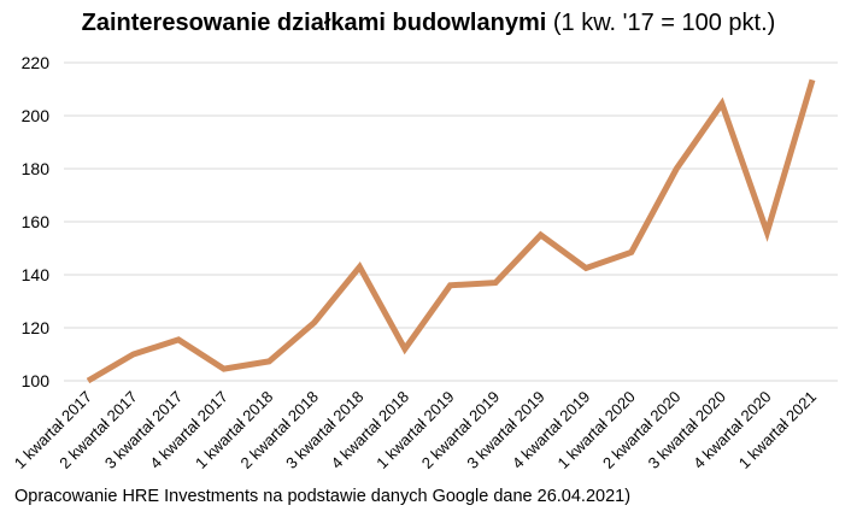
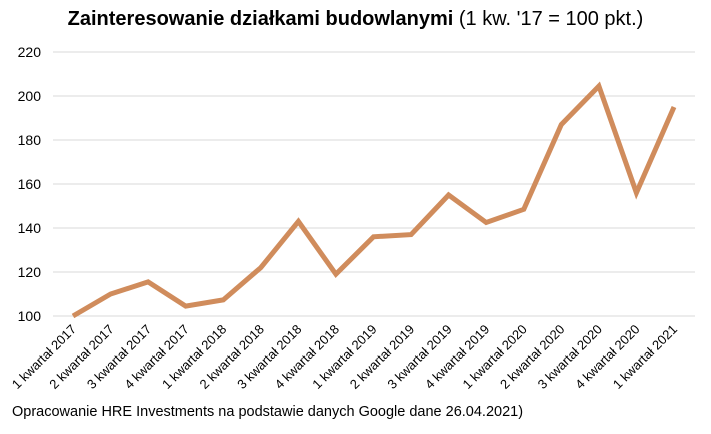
4 kwartał 2018: 112 -> 119
2 kwartał 2020: 180 -> 187
1 kwartał 2021: 214 -> 195
